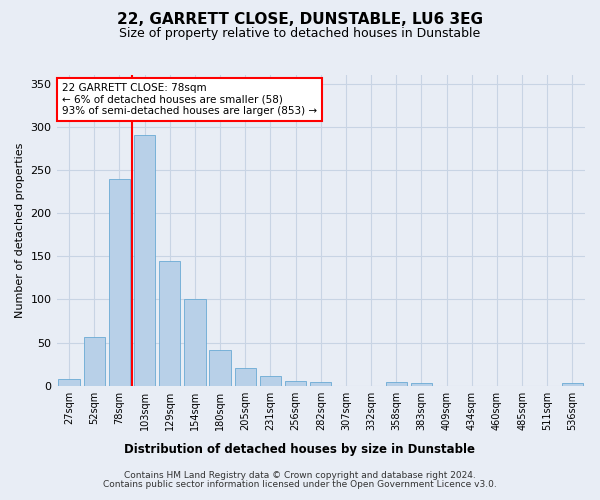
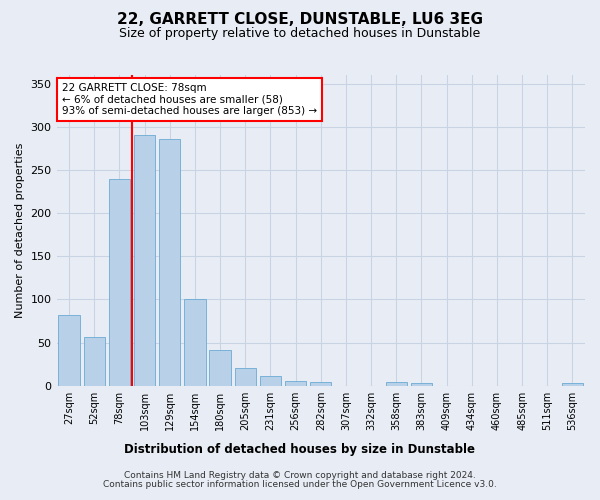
27sqm: 8 -> 82
129sqm: 145 -> 286
